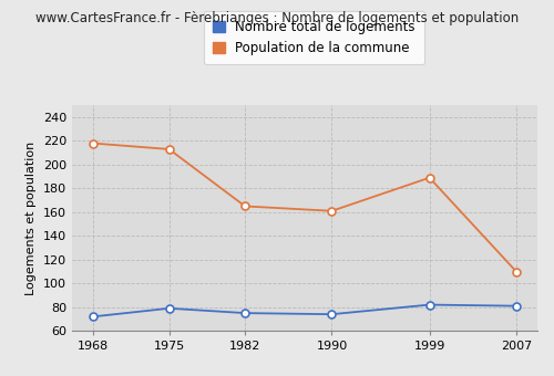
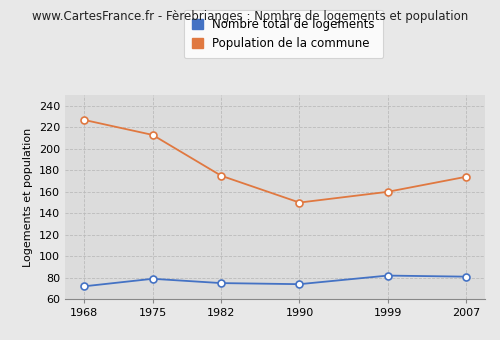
Population de la commune/1968: 218 -> 227
Population de la commune/1982: 165 -> 175
Population de la commune/1990: 161 -> 150
Population de la commune/1999: 189 -> 160
Population de la commune/2007: 110 -> 174
